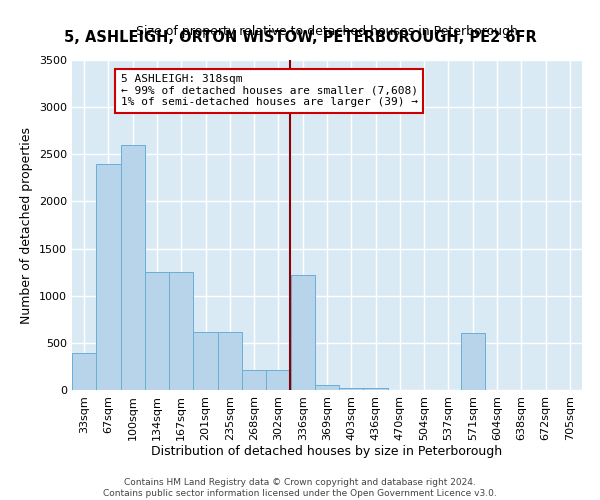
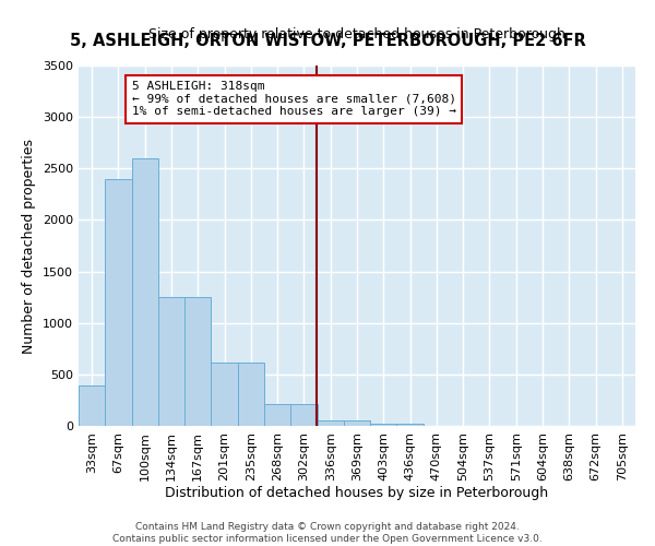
336sqm: 1220 -> 50
571sqm: 600 -> 0
